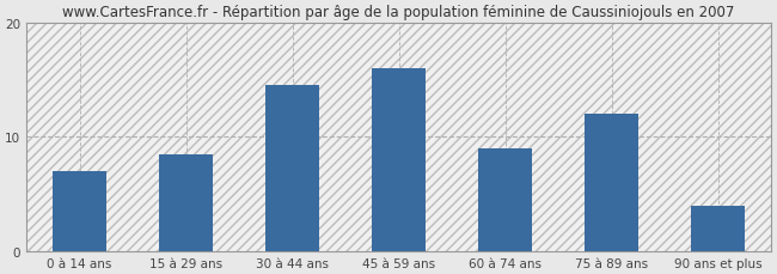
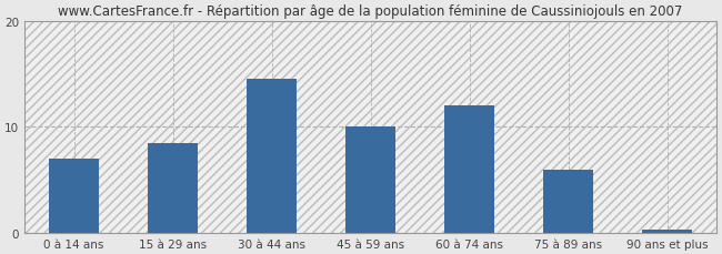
45 à 59 ans: 16.0 -> 10.0
60 à 74 ans: 9.0 -> 12.0
75 à 89 ans: 12.0 -> 6.0
90 ans et plus: 4.0 -> 0.3
